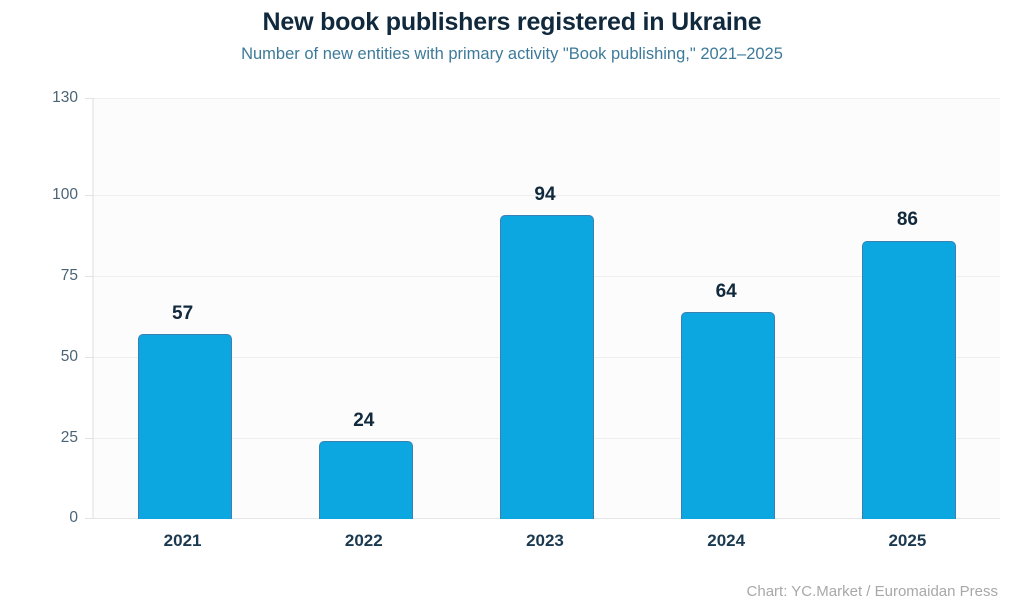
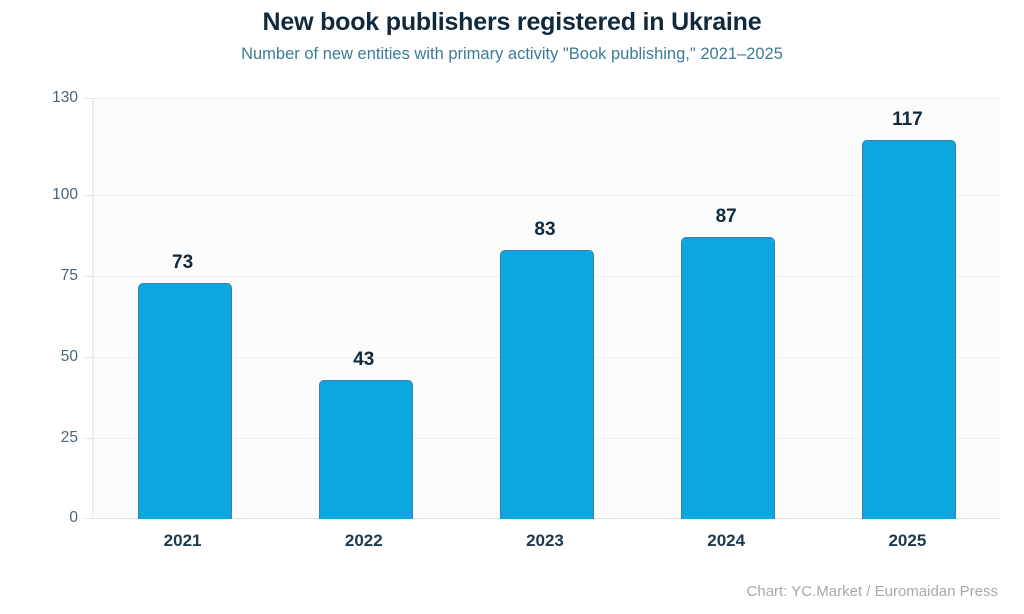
2021: 57 -> 73
2022: 24 -> 43
2023: 94 -> 83
2024: 64 -> 87
2025: 86 -> 117
